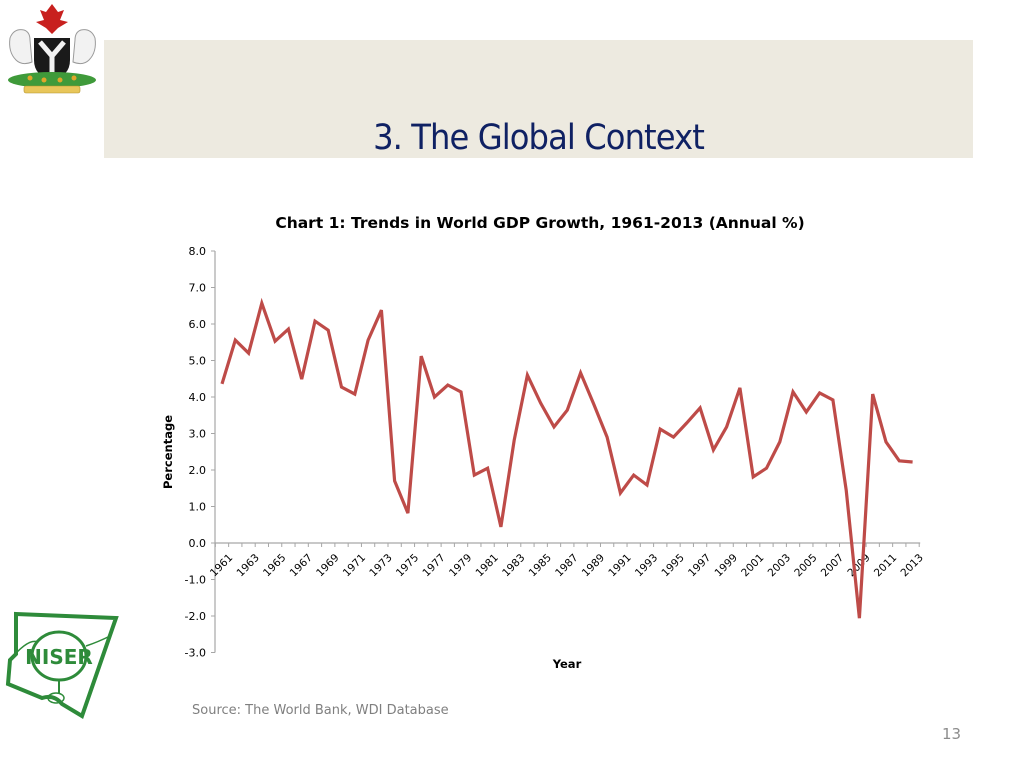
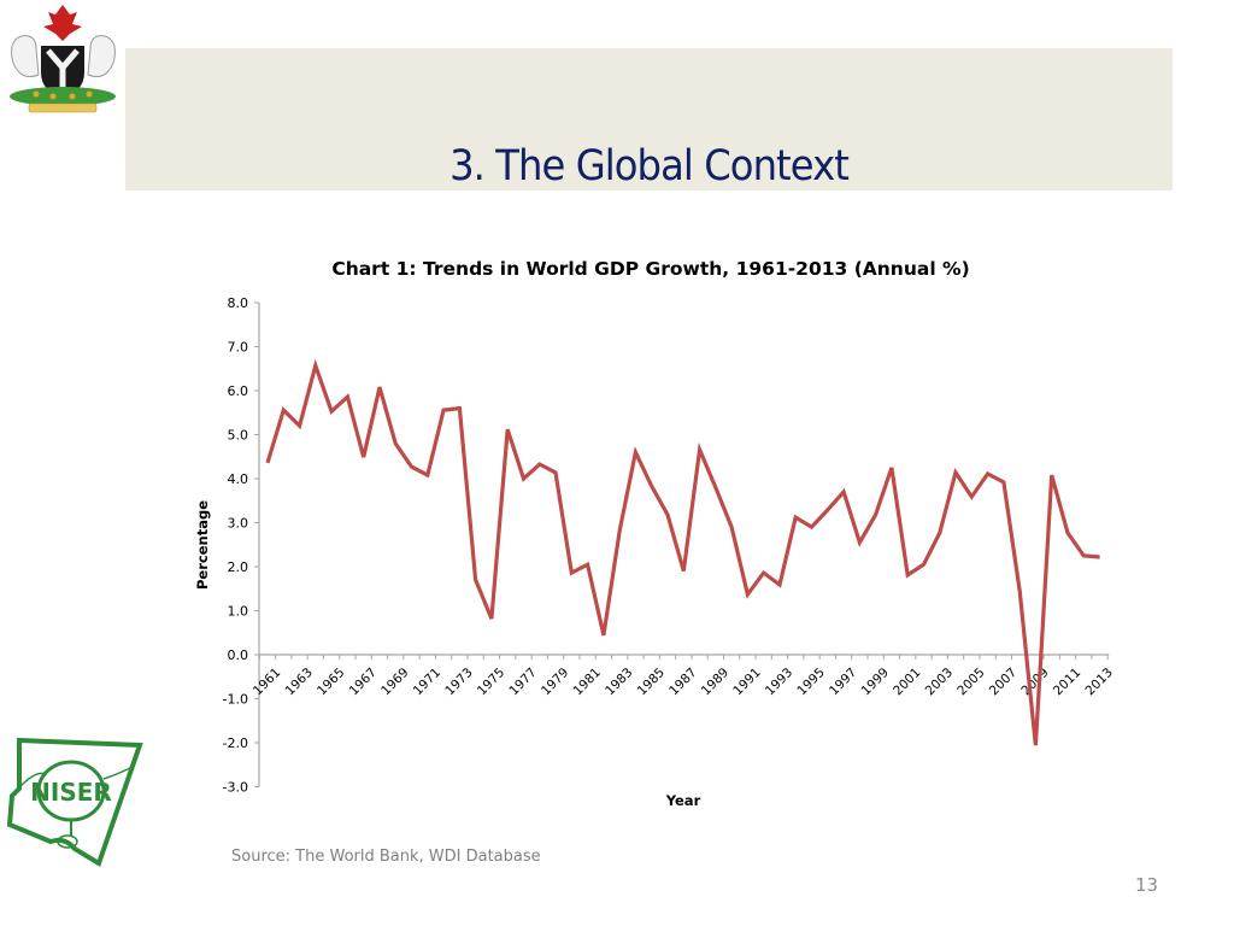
1969: 5.8 -> 4.8
1973: 6.4 -> 5.6
1987: 3.6 -> 1.9
